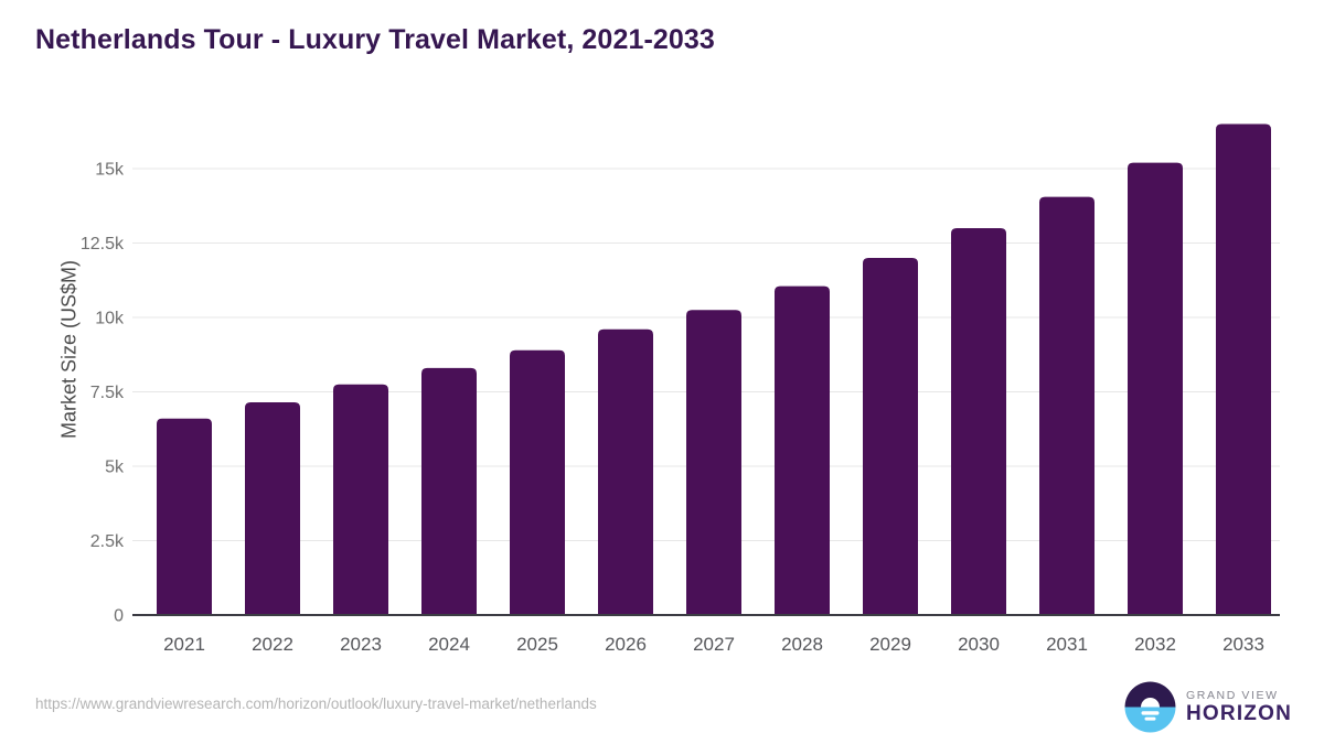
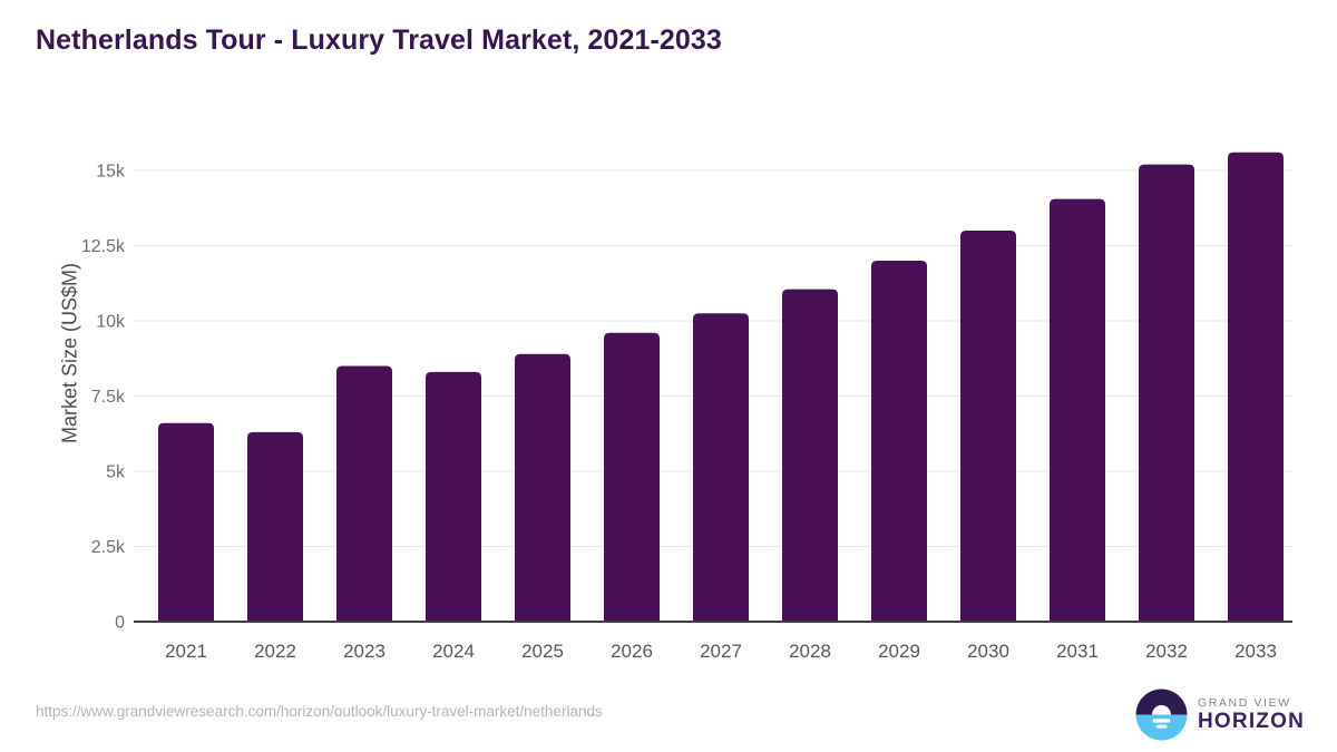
2022: 7.2k -> 6.3k
2023: 7.8k -> 8.5k
2033: 16.5k -> 15.6k
